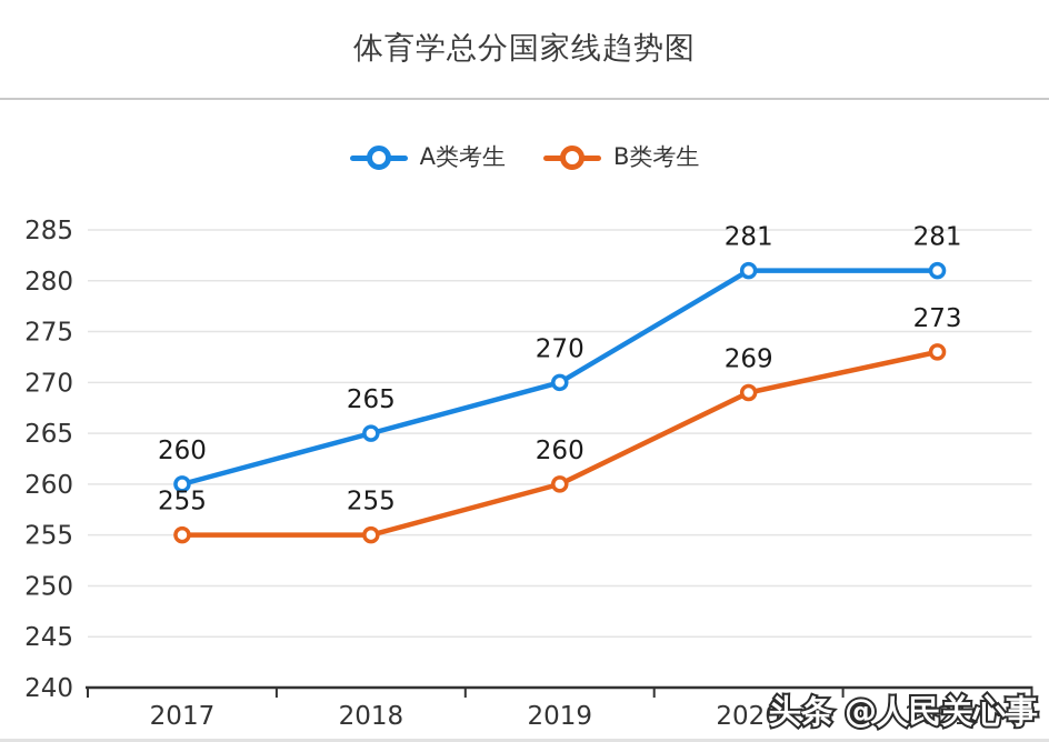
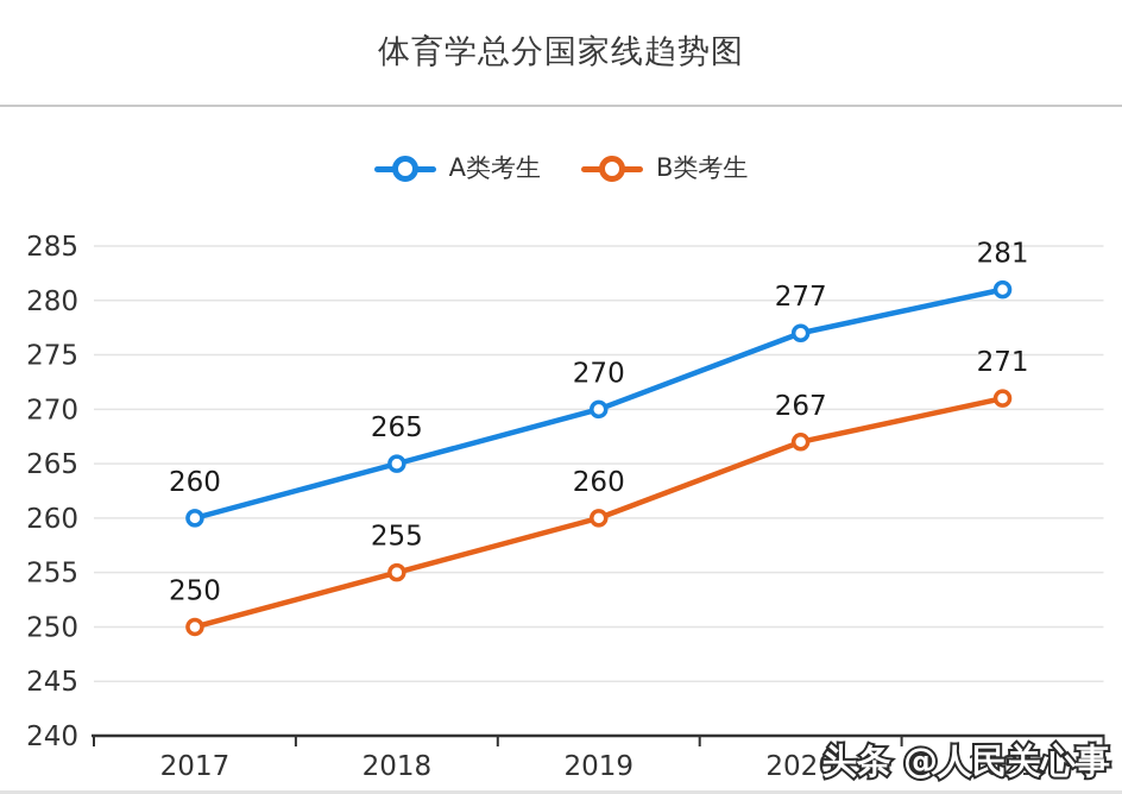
B类考生/2017: 255 -> 250
A类考生/2020: 281 -> 277
B类考生/2020: 269 -> 267
B类考生/2021: 273 -> 271
